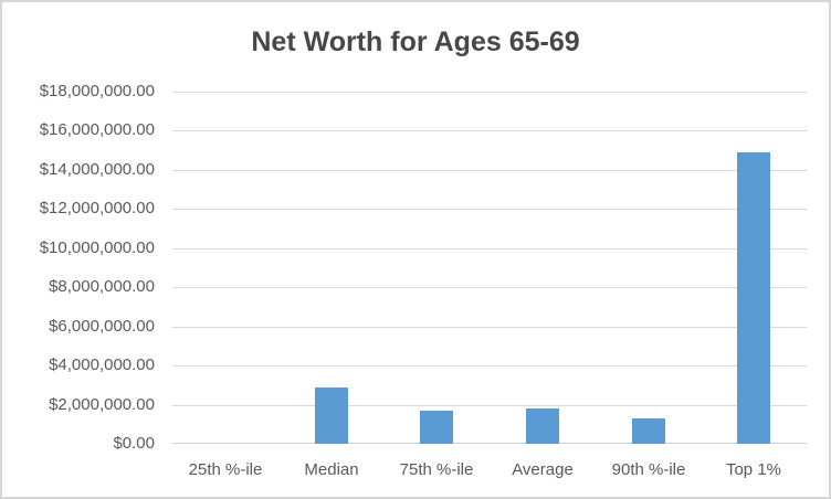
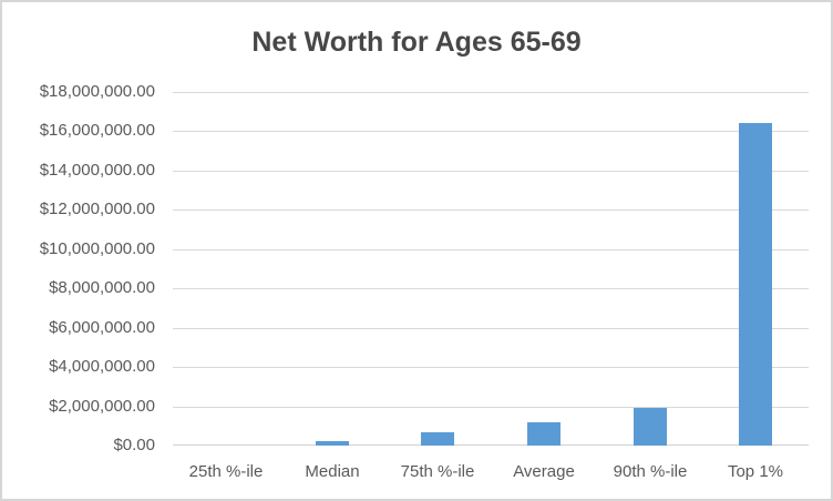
Median: $2900000 -> $200000
75th %-ile: $1700000 -> $700000
Average: $1800000 -> $1200000
90th %-ile: $1300000 -> $1900000
Top 1%: $14900000 -> $16400000
